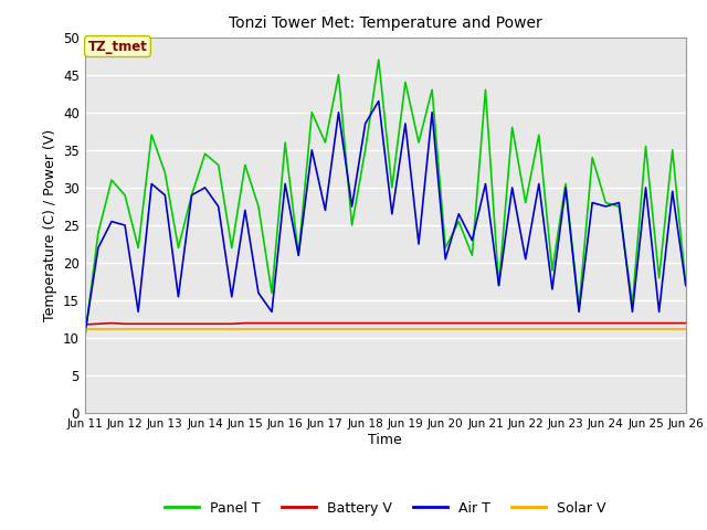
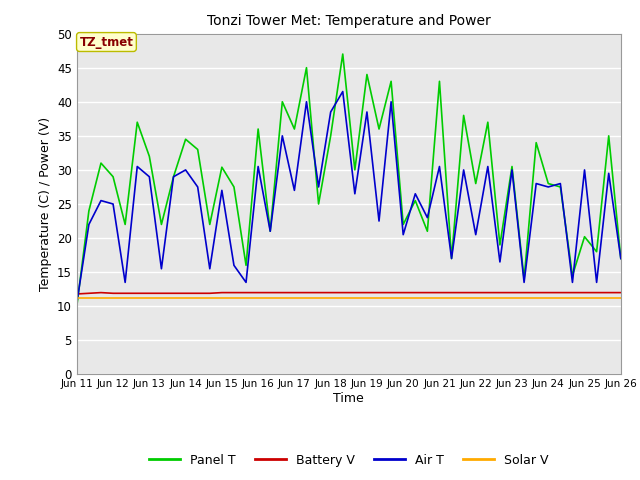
Panel T/Jun 15: 33.0 -> 30.4
Panel T/Jun 25: 35.5 -> 20.2
